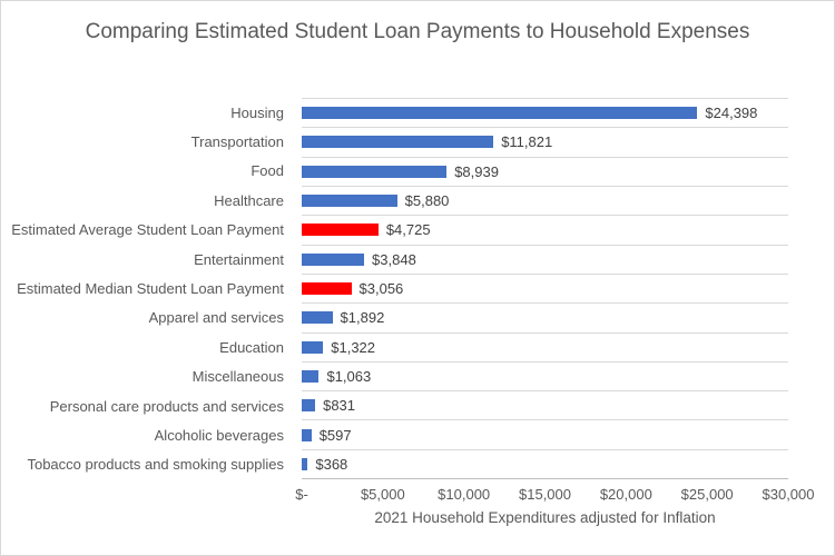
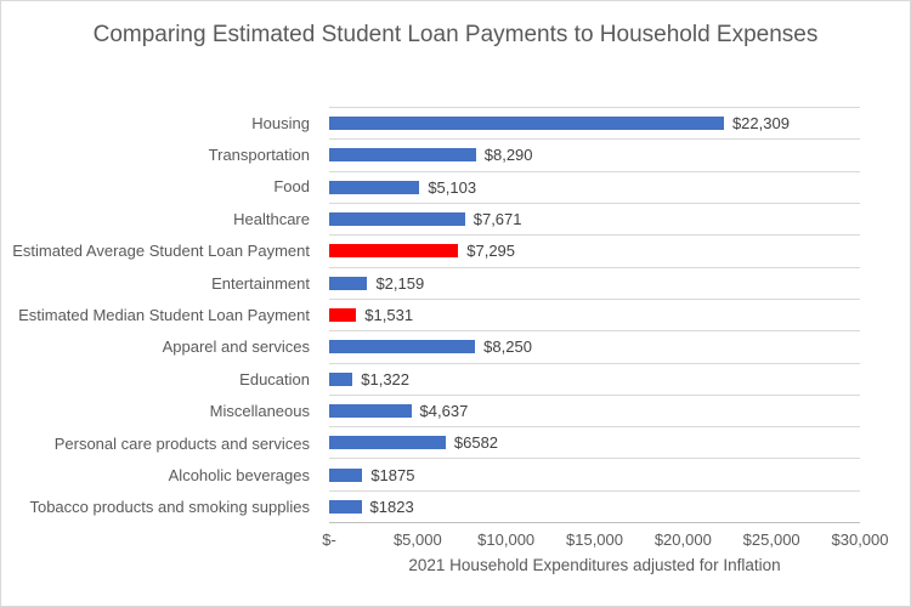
Housing: $24,398 -> $22,309
Transportation: $11,821 -> $8,290
Food: $8,939 -> $5,103
Healthcare: $5,880 -> $7,671
Estimated Average Student Loan Payment: $4,725 -> $7,295
Entertainment: $3,848 -> $2,159
Estimated Median Student Loan Payment: $3,056 -> $1,531
Apparel and services: $1,892 -> $8,250
Miscellaneous: $1,063 -> $4,637
Personal care products and services: $831 -> $6582
Alcoholic beverages: $597 -> $1875
Tobacco products and smoking supplies: $368 -> $1823
